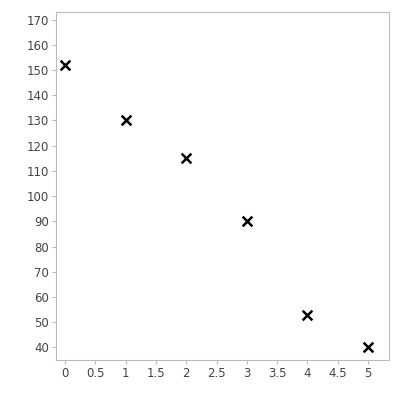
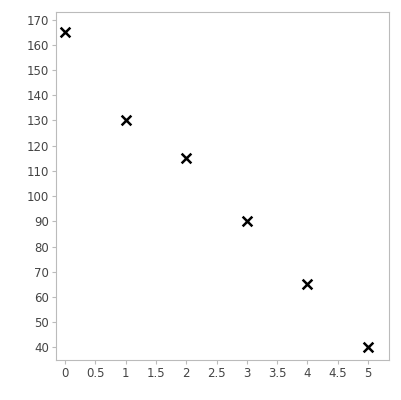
0: 152 -> 165
4: 53 -> 65
